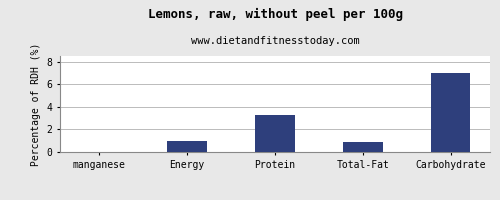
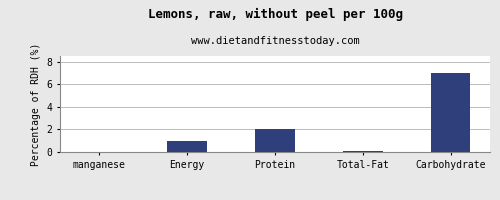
Protein: 3.3 -> 2.0
Total-Fat: 0.9 -> 0.1
